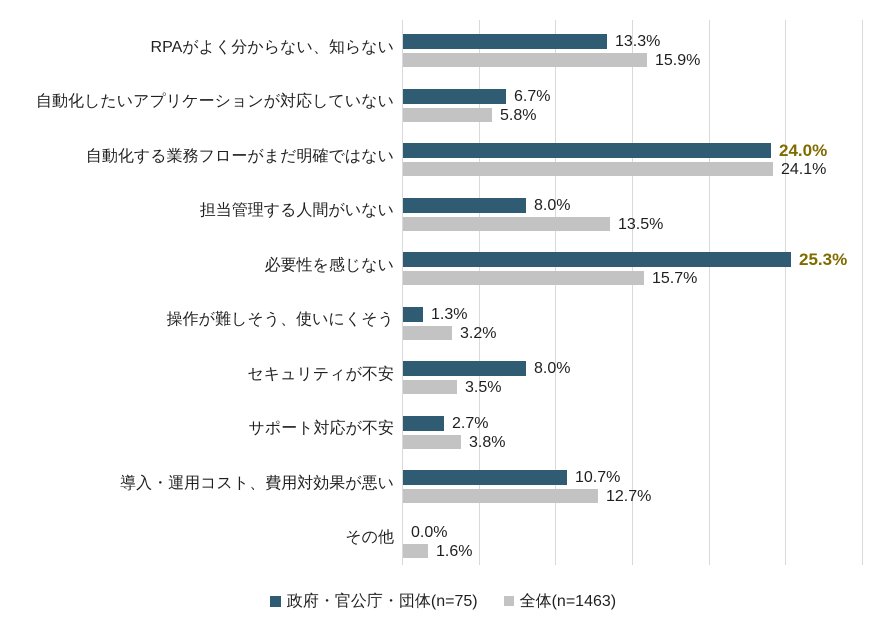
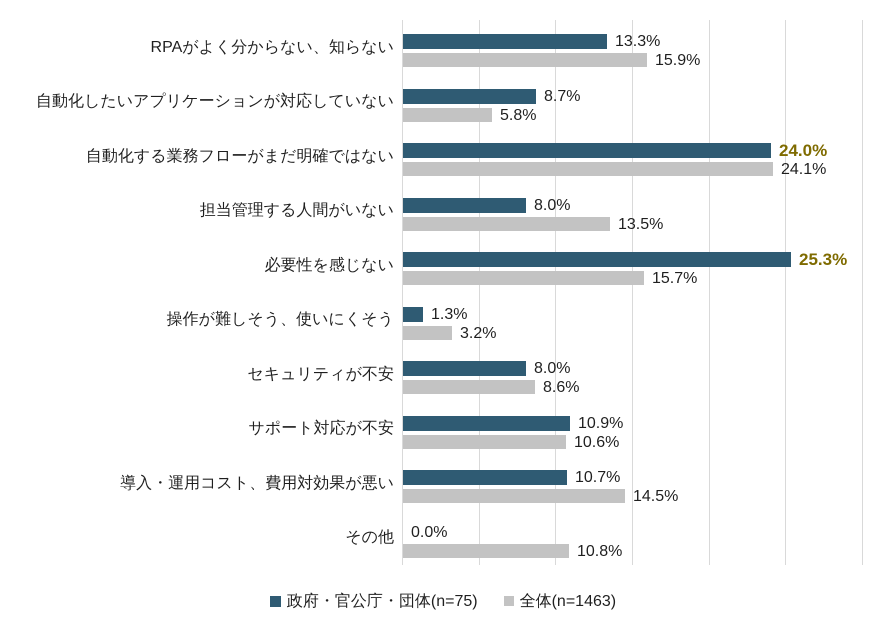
政府・官公庁・団体(n=75)/自動化したいアプリケーションが対応していない: 6.7% -> 8.7%
全体(n=1463)/セキュリティが不安: 3.5% -> 8.6%
政府・官公庁・団体(n=75)/サポート対応が不安: 2.7% -> 10.9%
全体(n=1463)/サポート対応が不安: 3.8% -> 10.6%
全体(n=1463)/導入・運用コスト、費用対効果が悪い: 12.7% -> 14.5%
全体(n=1463)/その他: 1.6% -> 10.8%
